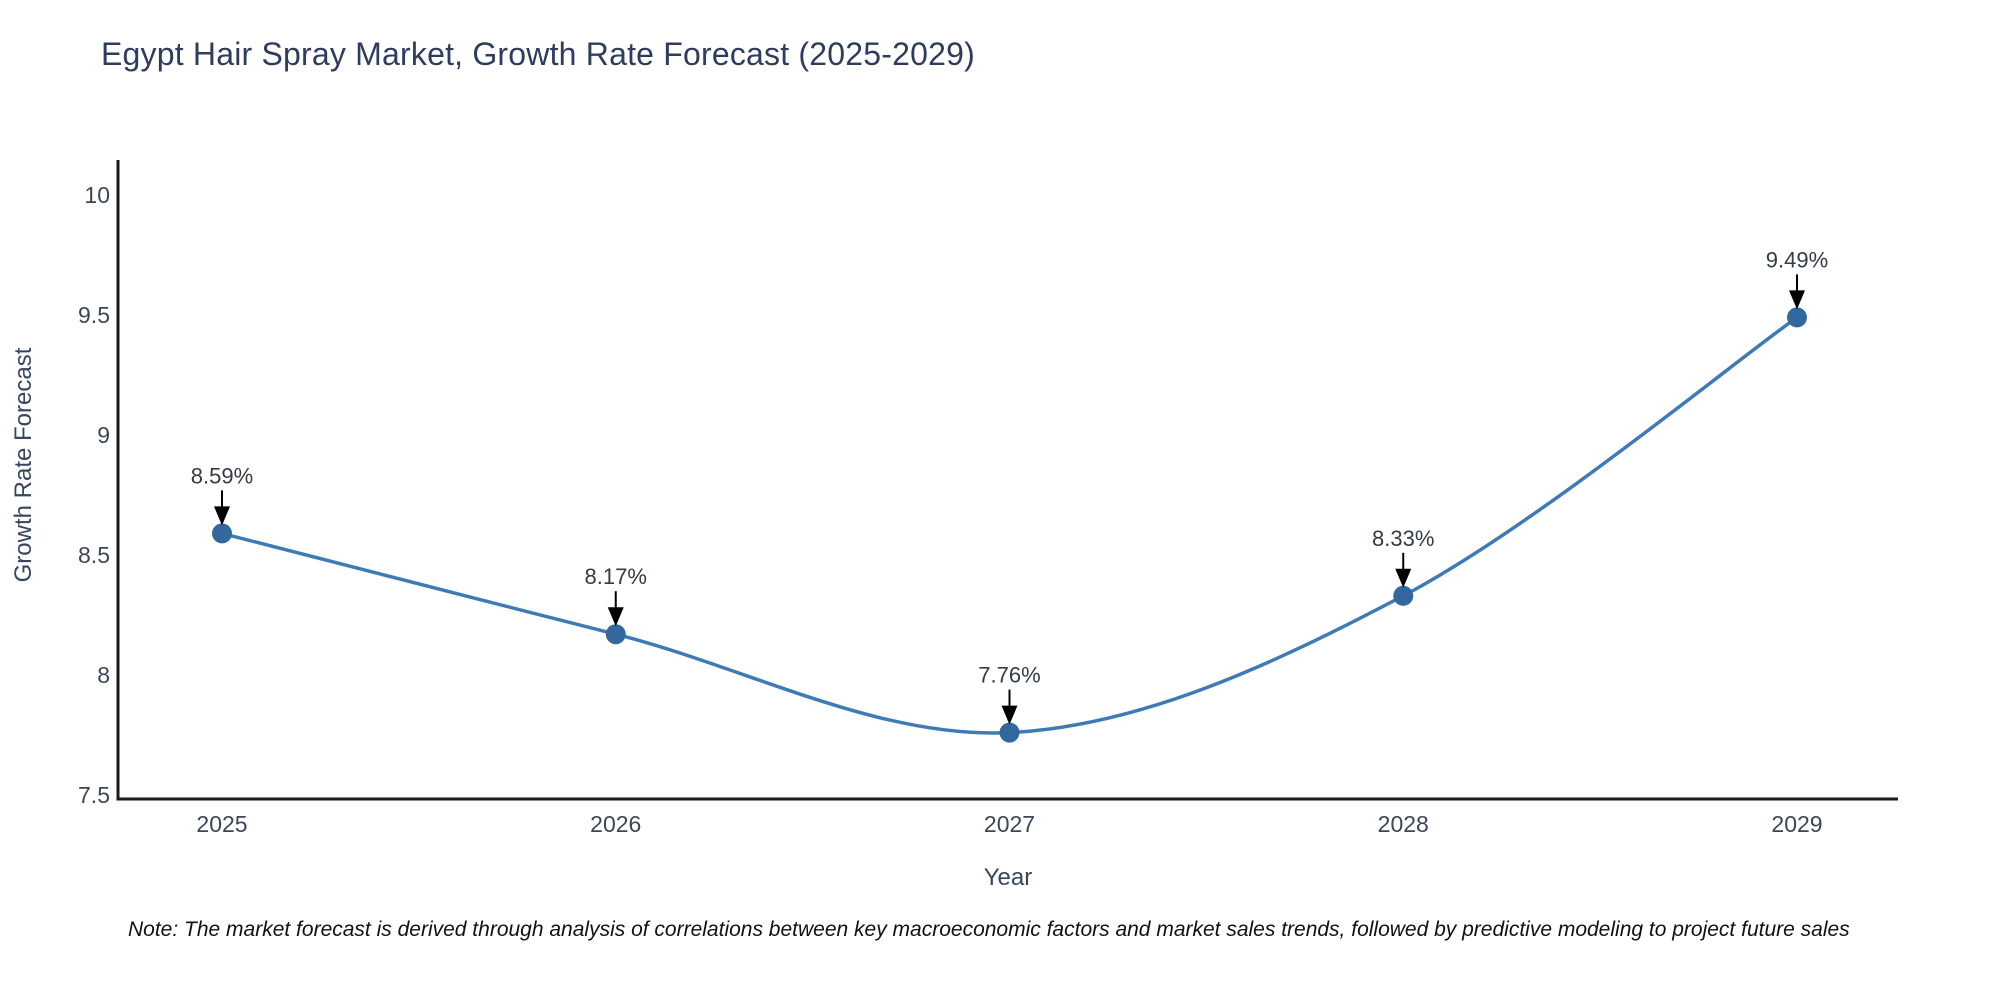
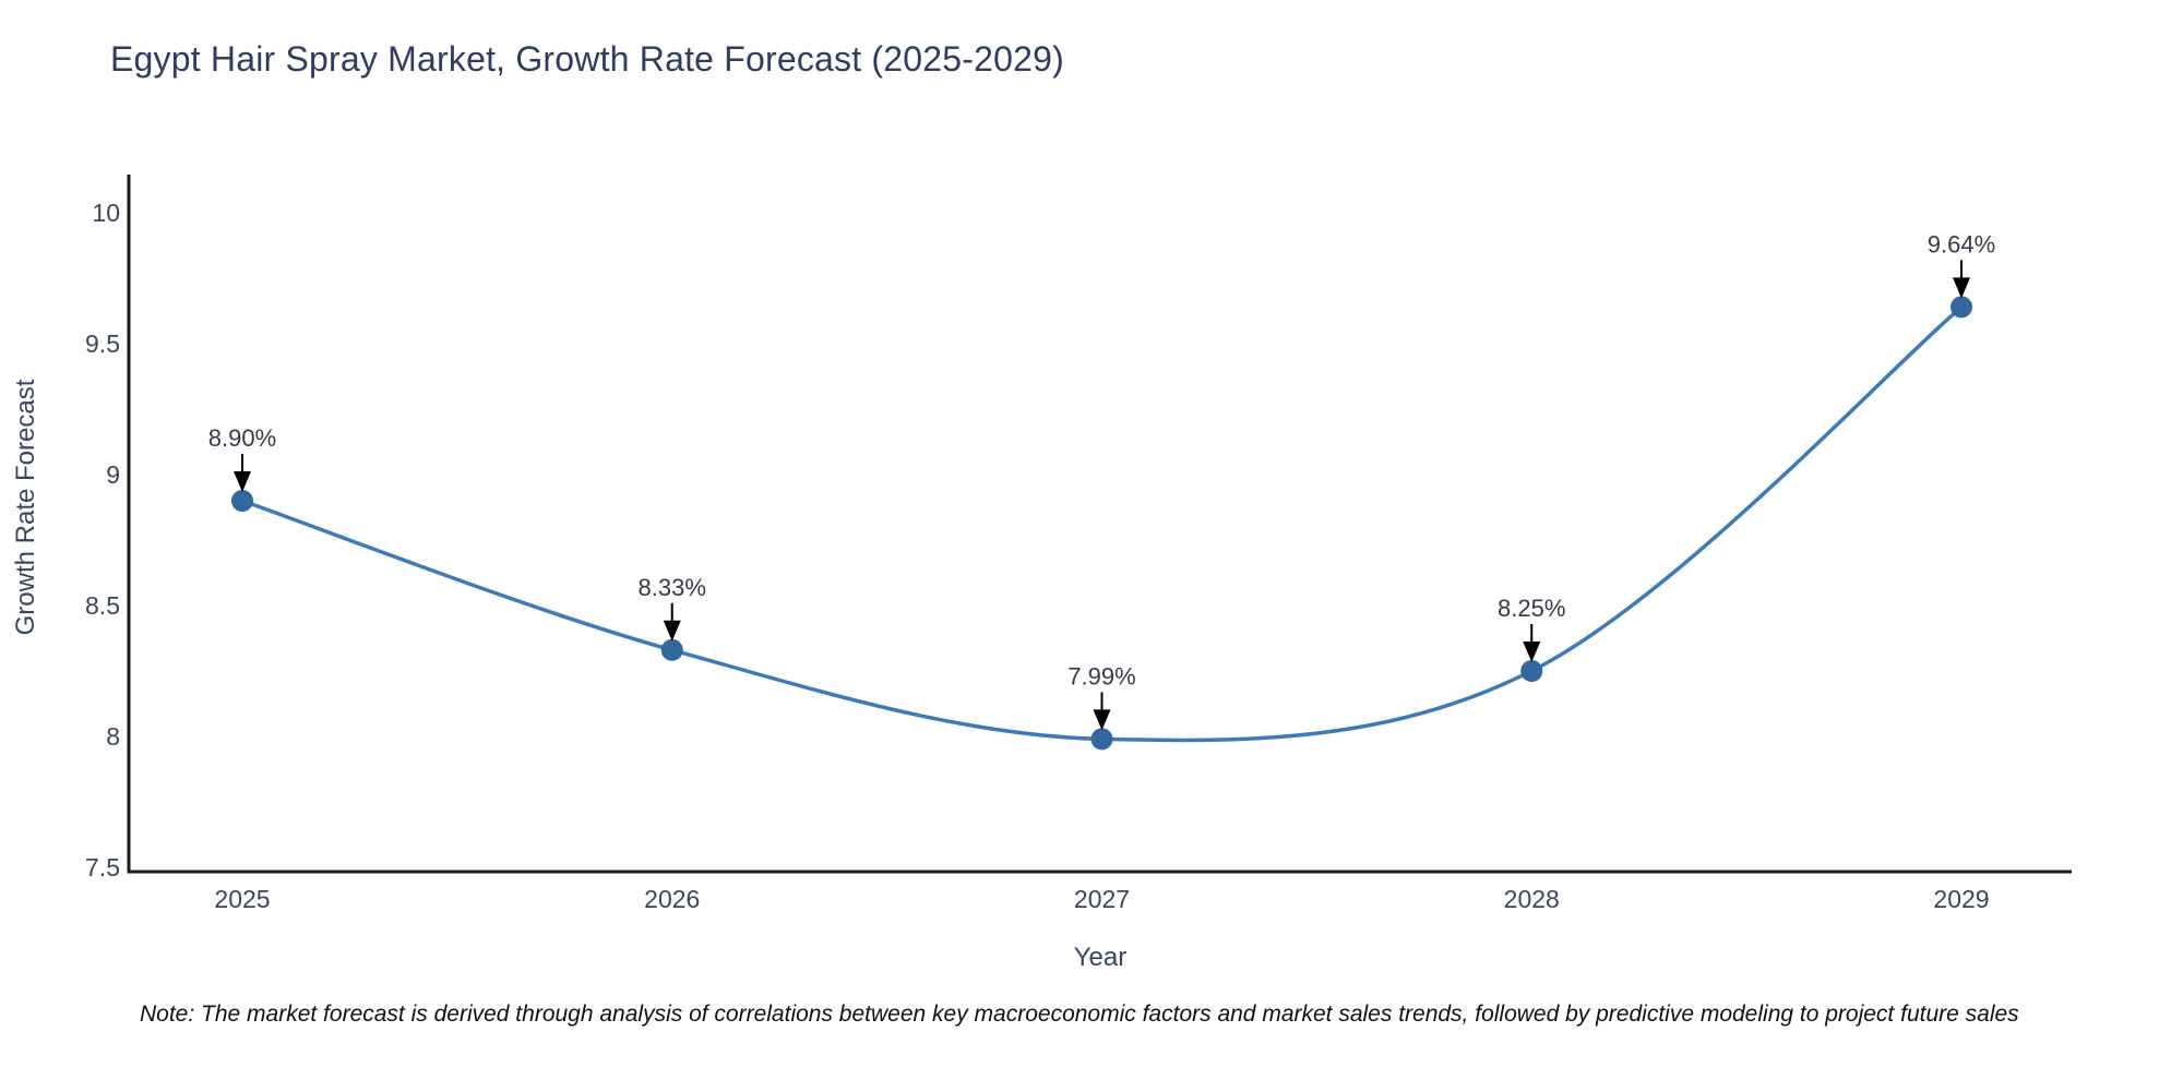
2025: 8.59% -> 8.90%
2026: 8.17% -> 8.33%
2027: 7.76% -> 7.99%
2028: 8.33% -> 8.25%
2029: 9.49% -> 9.64%
